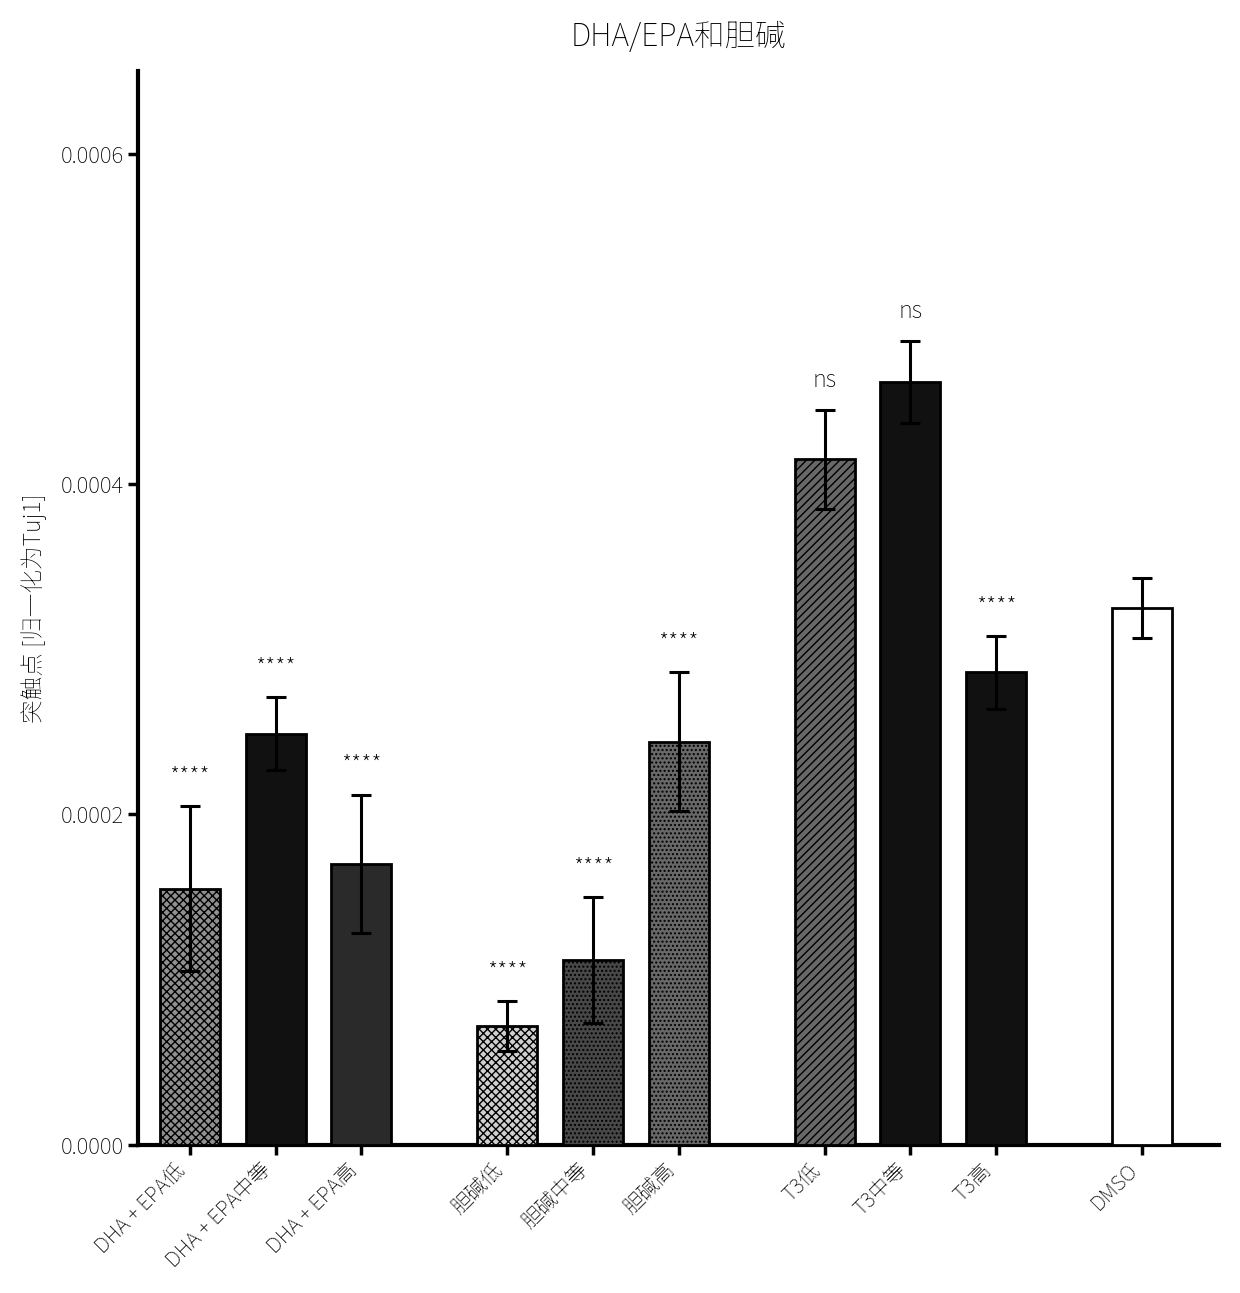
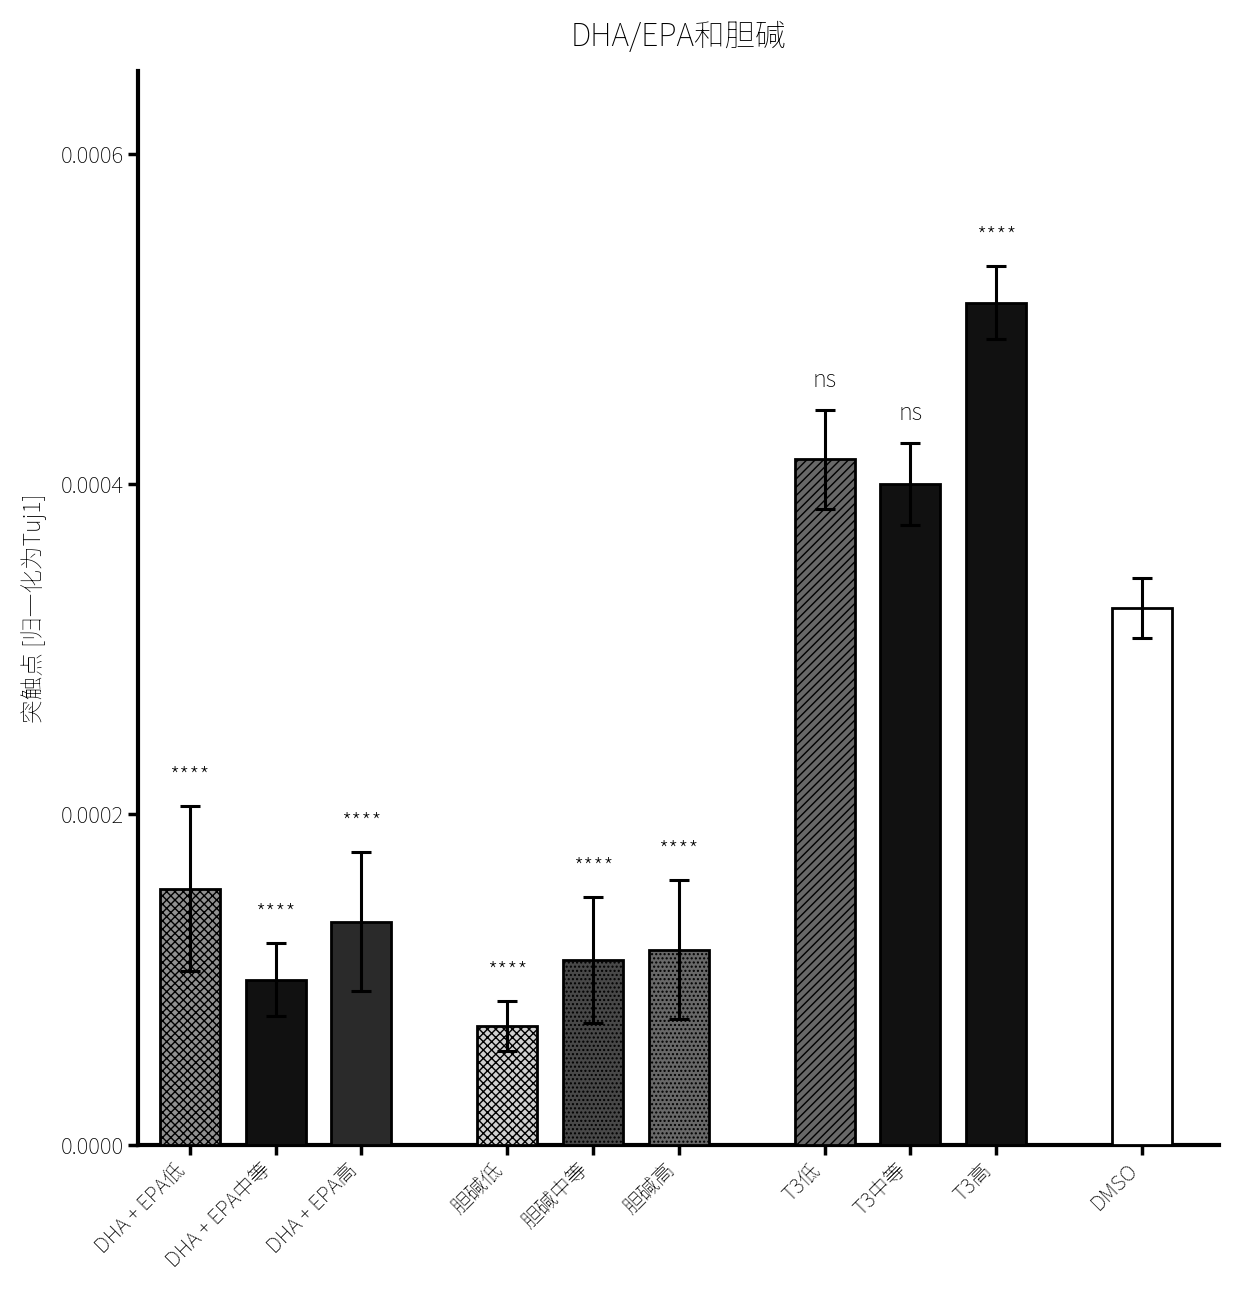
DHA + EPA中等: 0.000249 -> 0.000100
DHA + EPA高: 0.000170 -> 0.000135
胆碱高: 0.000244 -> 0.000118
T3中等: 0.000462 -> 0.000400
T3高: 0.000286 -> 0.000510
